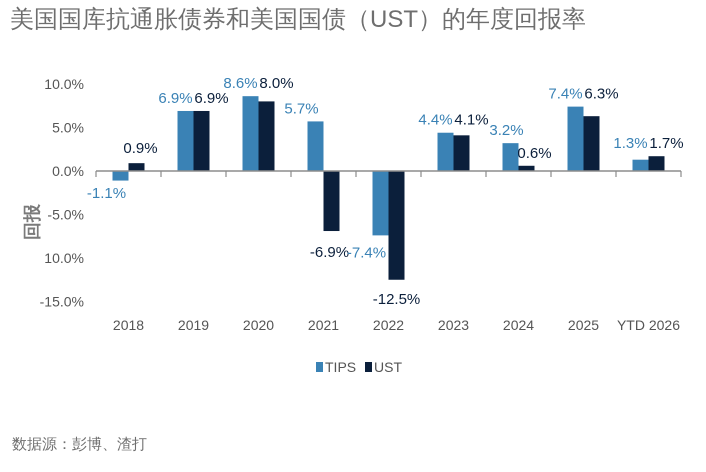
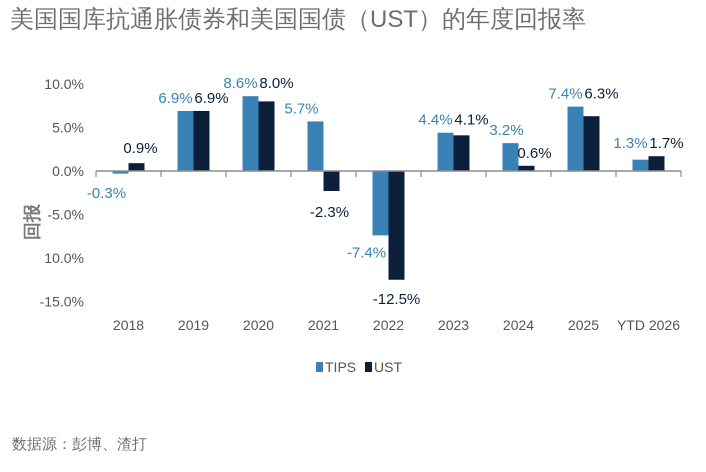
TIPS/2018: -1.1% -> -0.3%
UST/2021: -6.9% -> -2.3%
